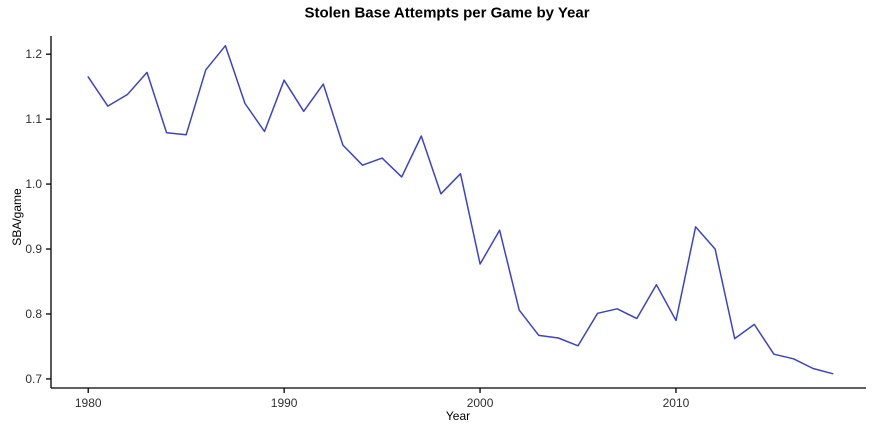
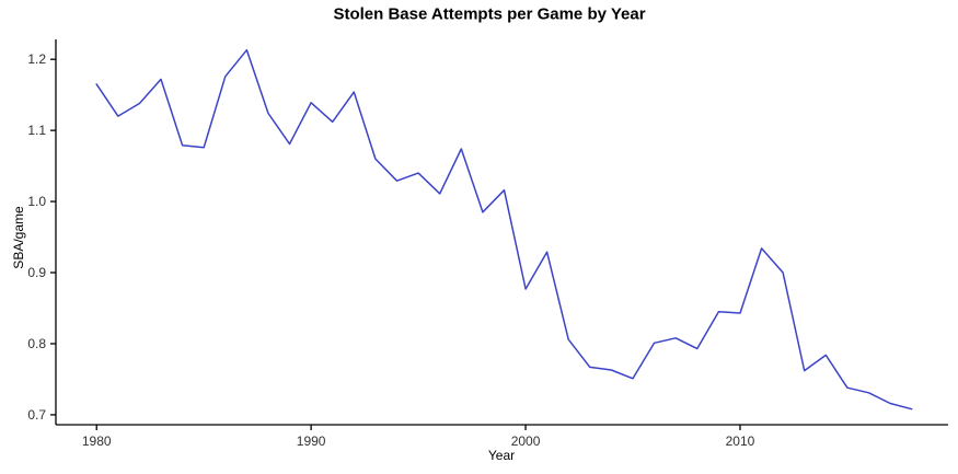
1990: 1.16 -> 1.14
2010: 0.79 -> 0.84
